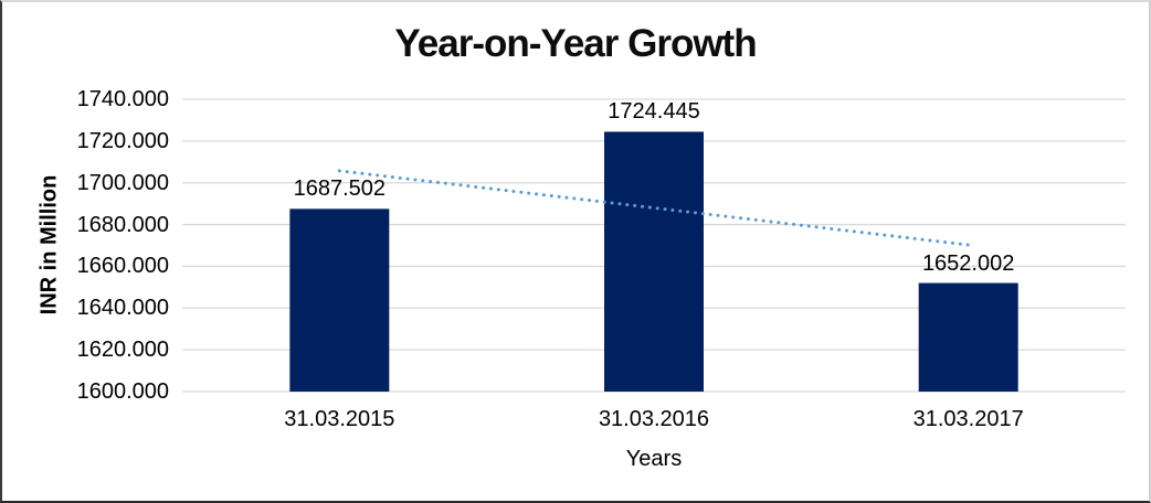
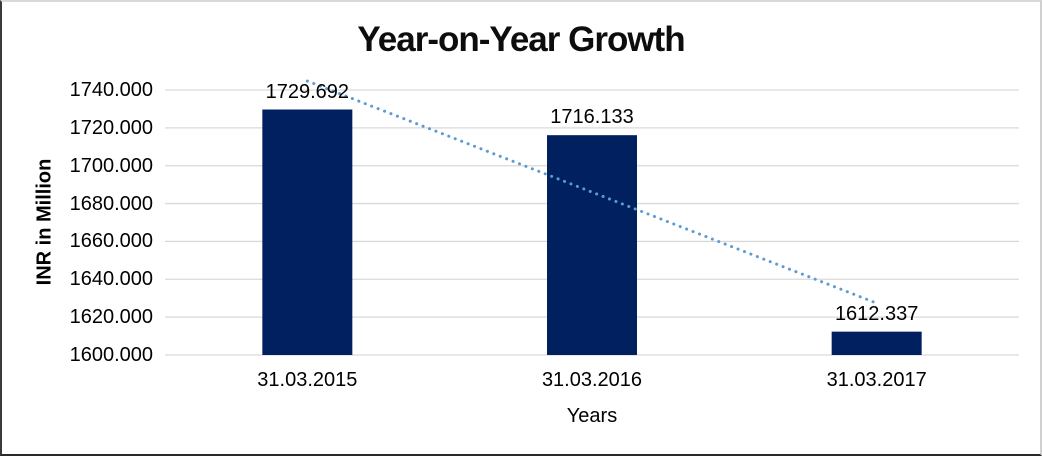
31.03.2015: 1687.502 -> 1729.692
31.03.2016: 1724.445 -> 1716.133
31.03.2017: 1652.002 -> 1612.337
